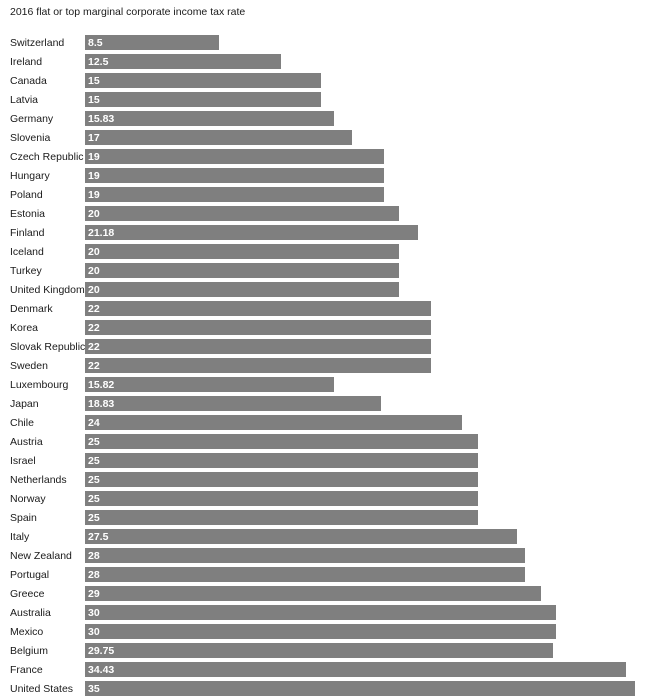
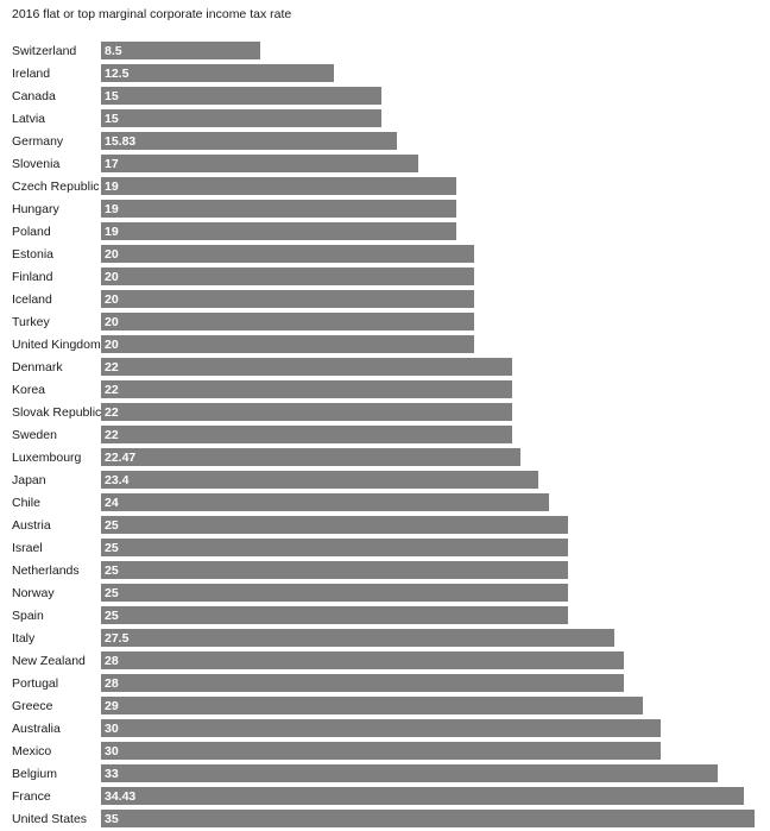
Finland: 21.18 -> 20
Luxembourg: 15.82 -> 22.47
Japan: 18.83 -> 23.4
Belgium: 29.75 -> 33
